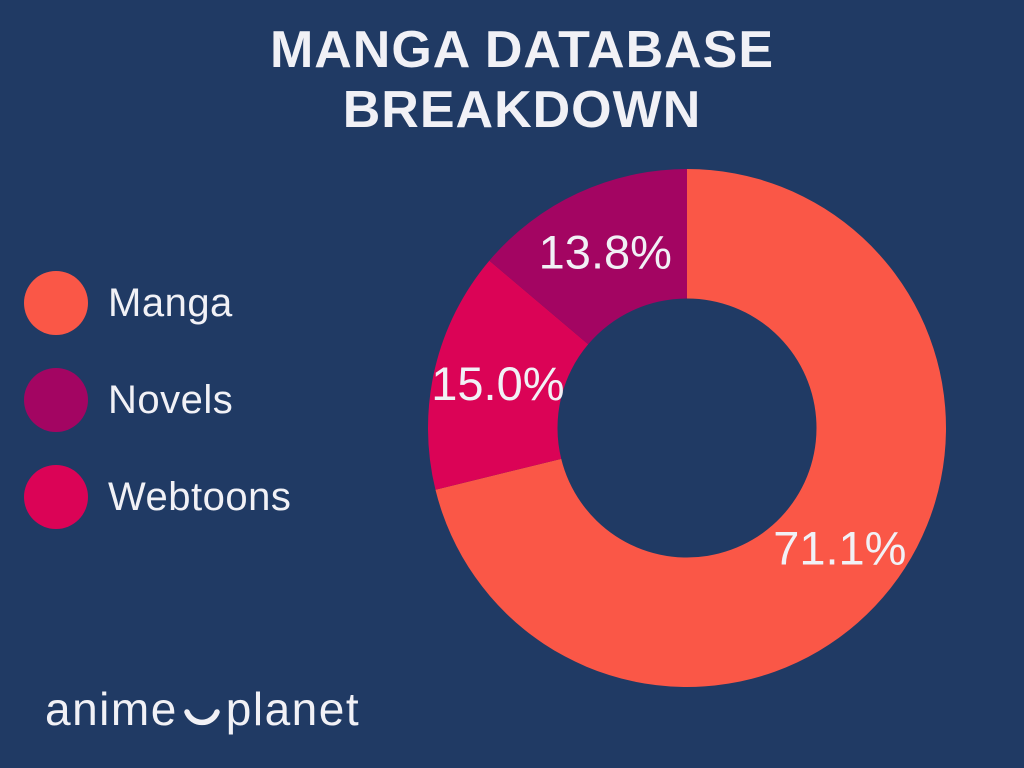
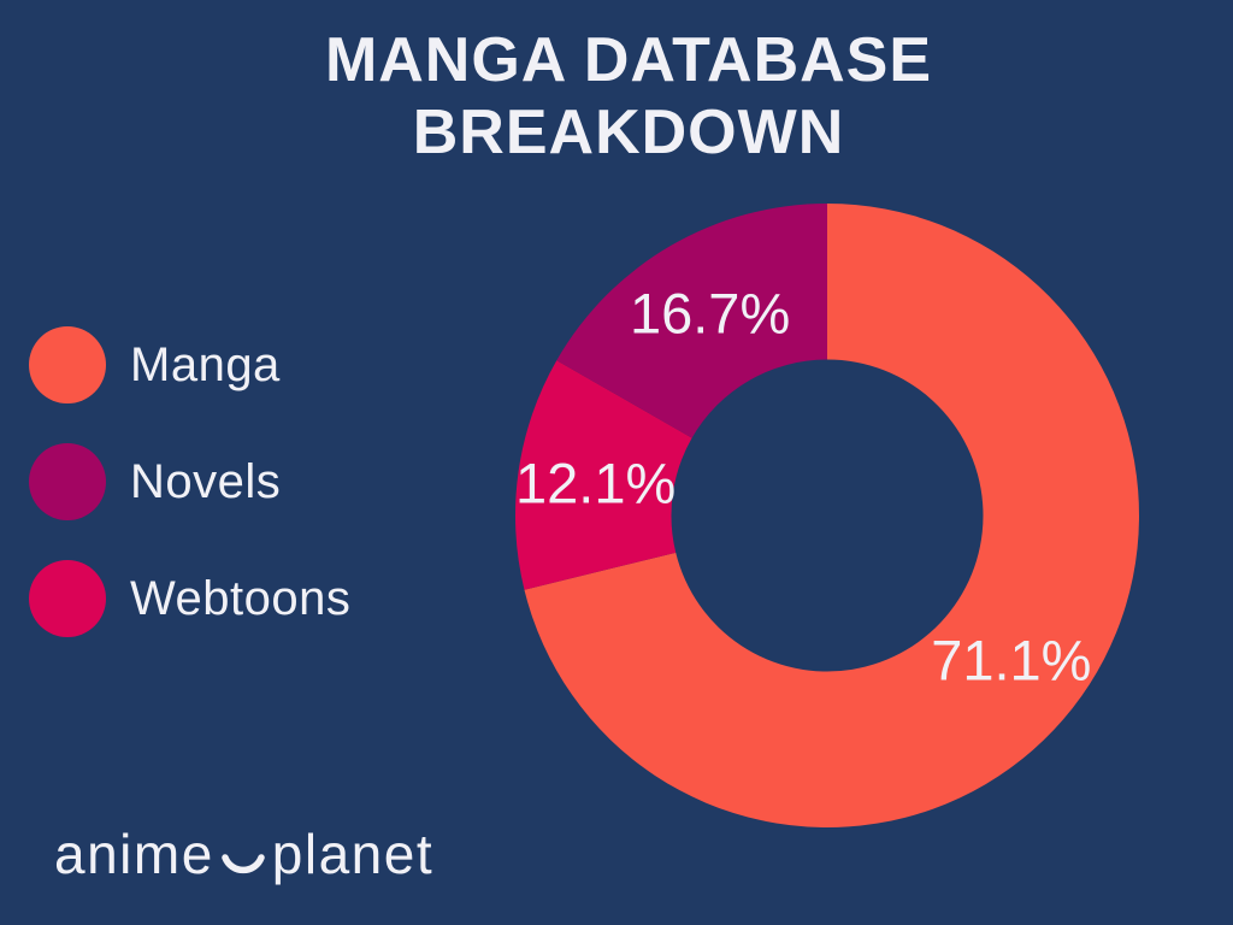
Novels: 13.8% -> 16.7%
Webtoons: 15.0% -> 12.1%
